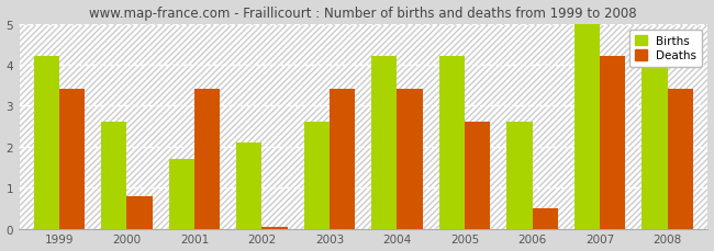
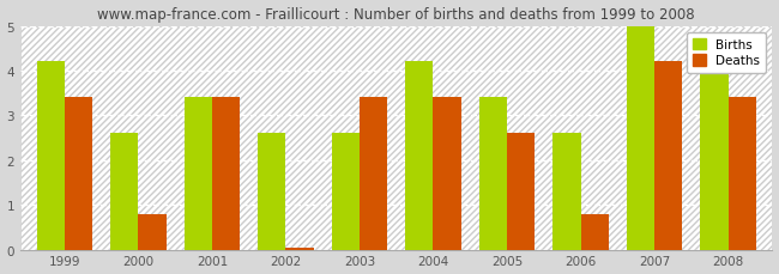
Births/2001: 1.7 -> 3.4
Births/2002: 2.1 -> 2.6
Births/2005: 4.2 -> 3.4
Deaths/2006: 0.50 -> 0.80
